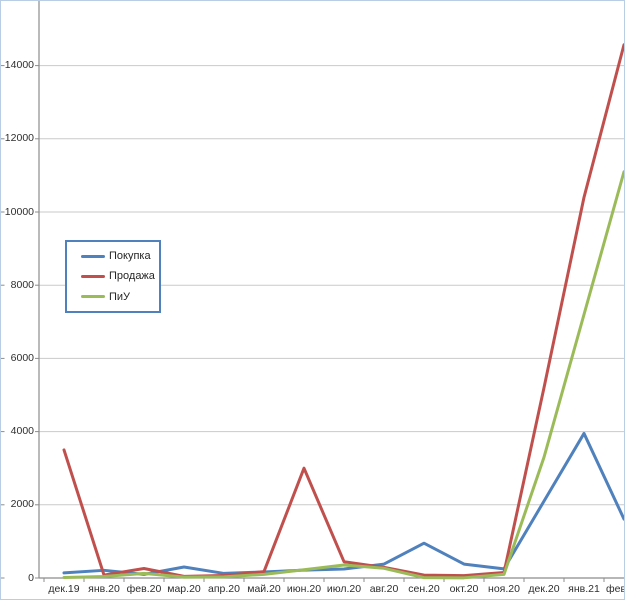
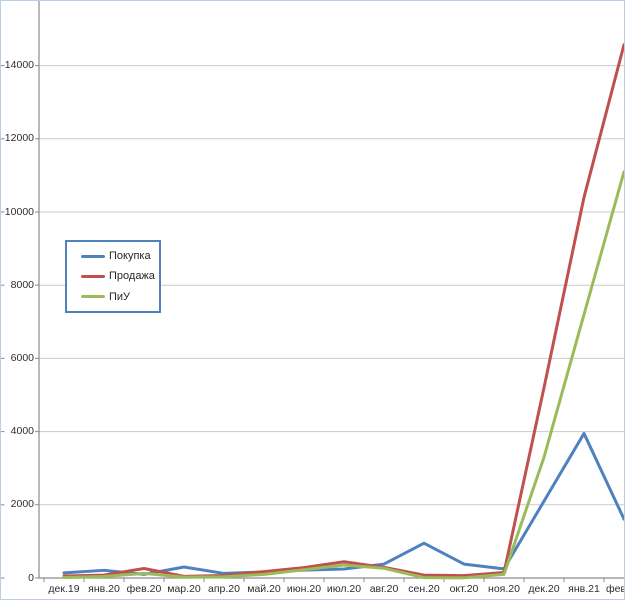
Продажа/дек.19: 3500 -> 100
Продажа/июн.20: 3000 -> 300
